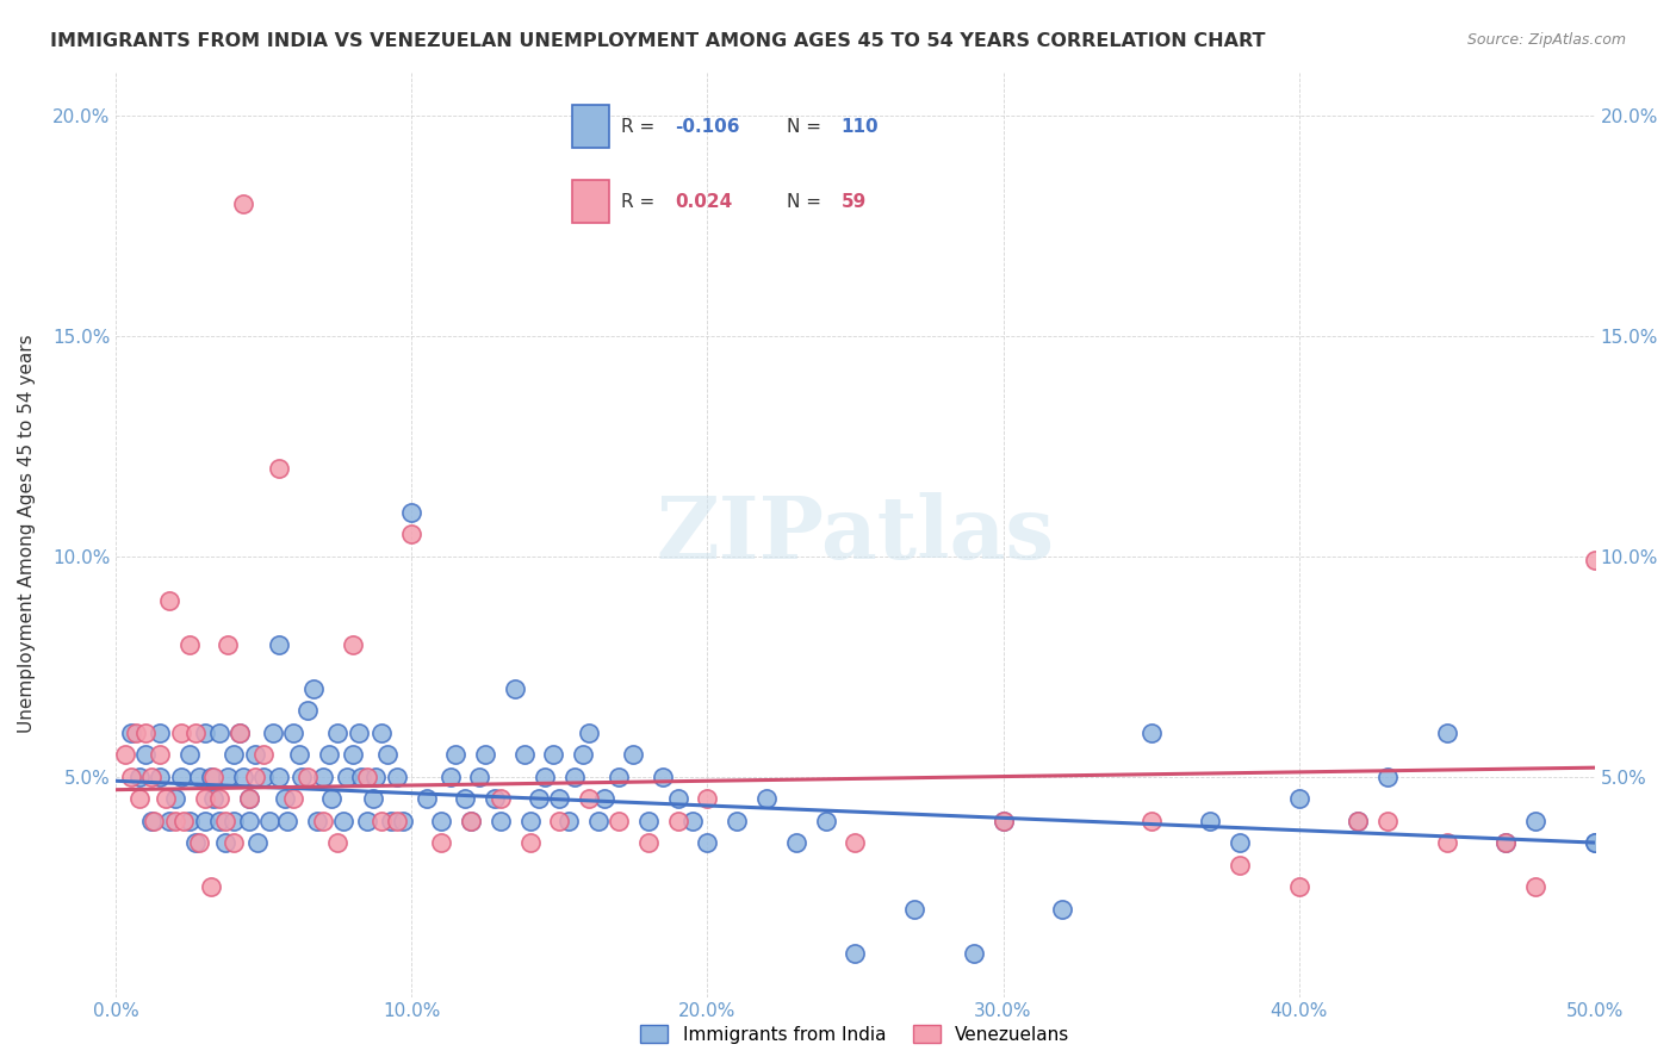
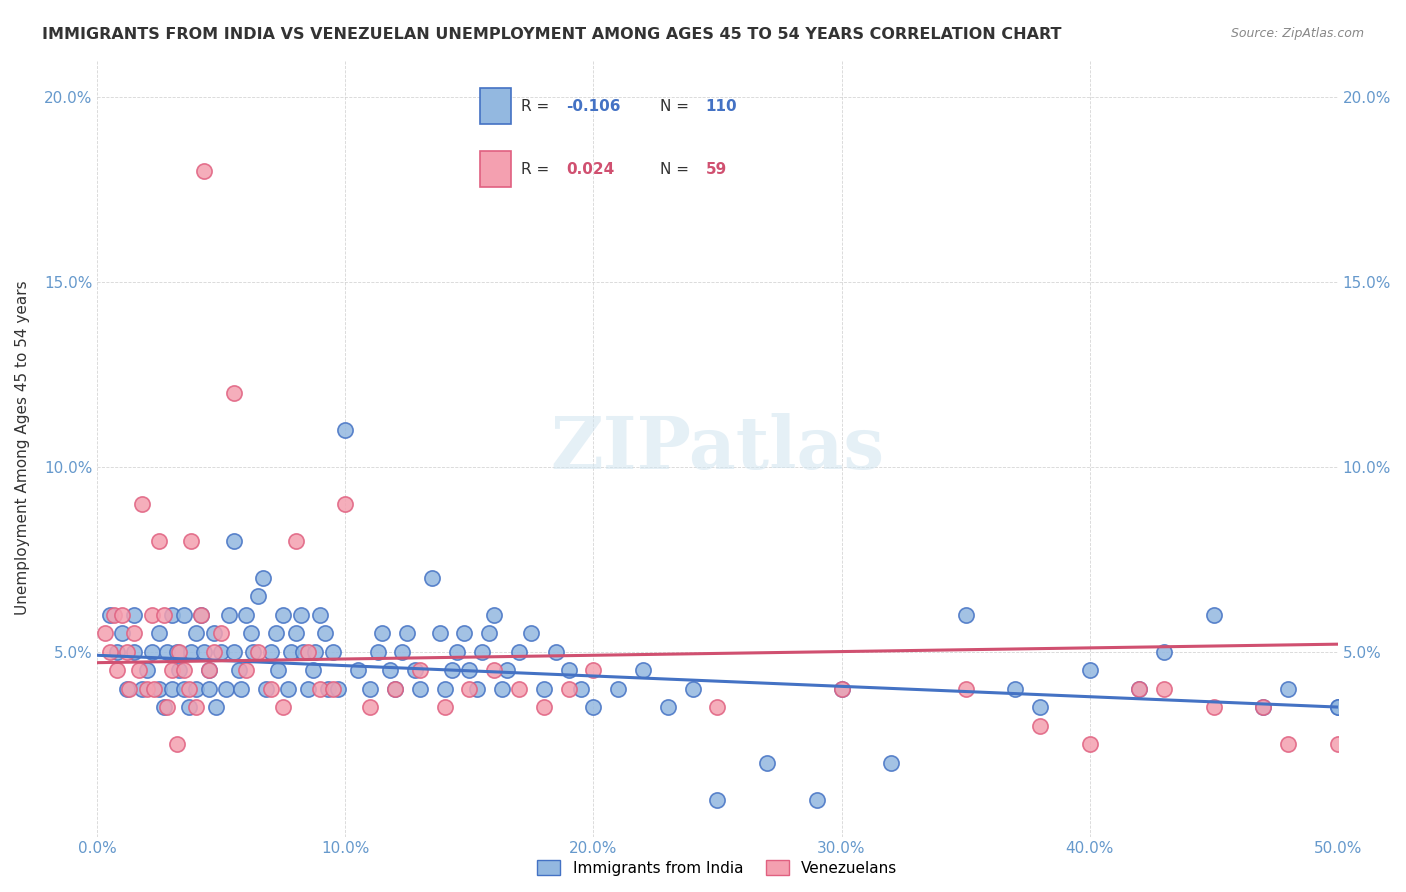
Venezuelans/10.0%: 10.5% -> 9.0%
Venezuelans/50.0%: 9.9% -> 2.5%
